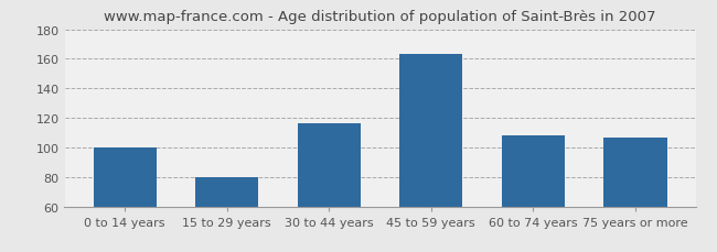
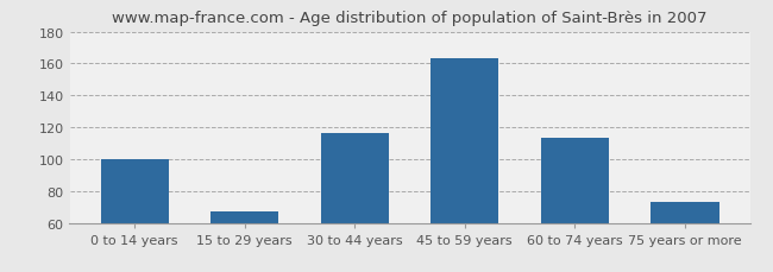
15 to 29 years: 80 -> 67
60 to 74 years: 108 -> 113
75 years or more: 107 -> 73
